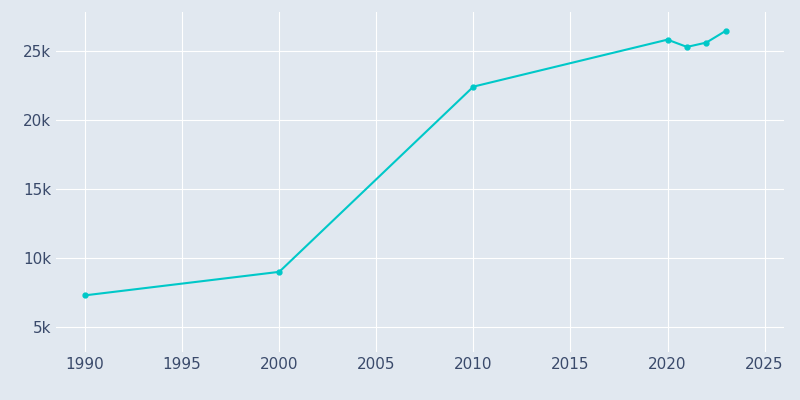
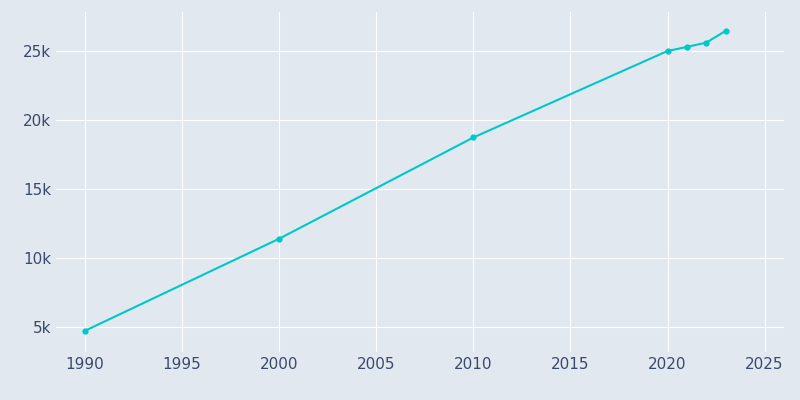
1990: 7.3k -> 4.7k
2000: 9.0k -> 11.4k
2010: 22.4k -> 18.7k
2020: 25.8k -> 25.0k
